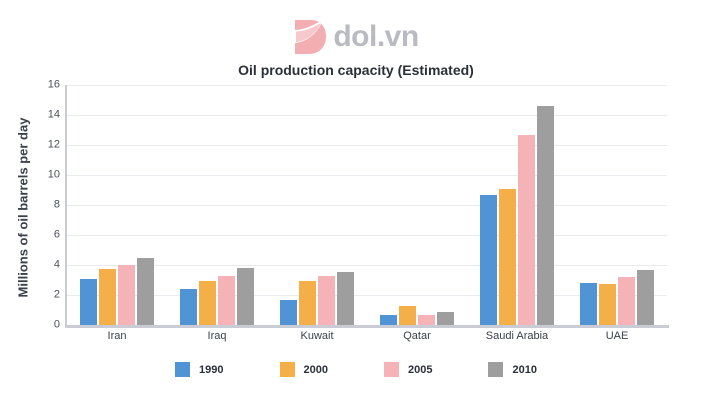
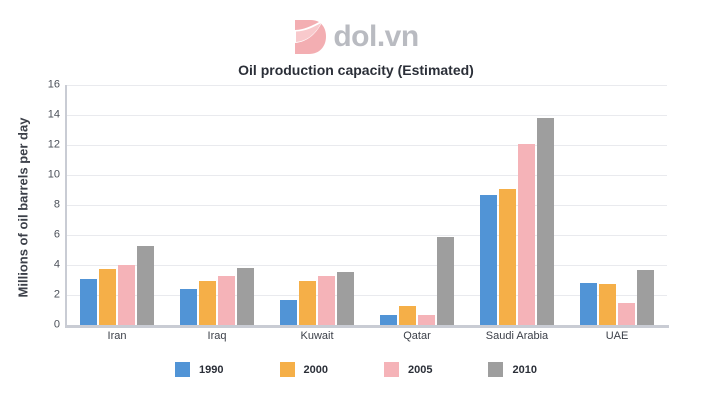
2010/Iran: 4.5 -> 5.3
2010/Qatar: 0.8 -> 5.9
2005/Saudi Arabia: 12.7 -> 12.1
2010/Saudi Arabia: 14.6 -> 13.8
2005/UAE: 3.2 -> 1.5
